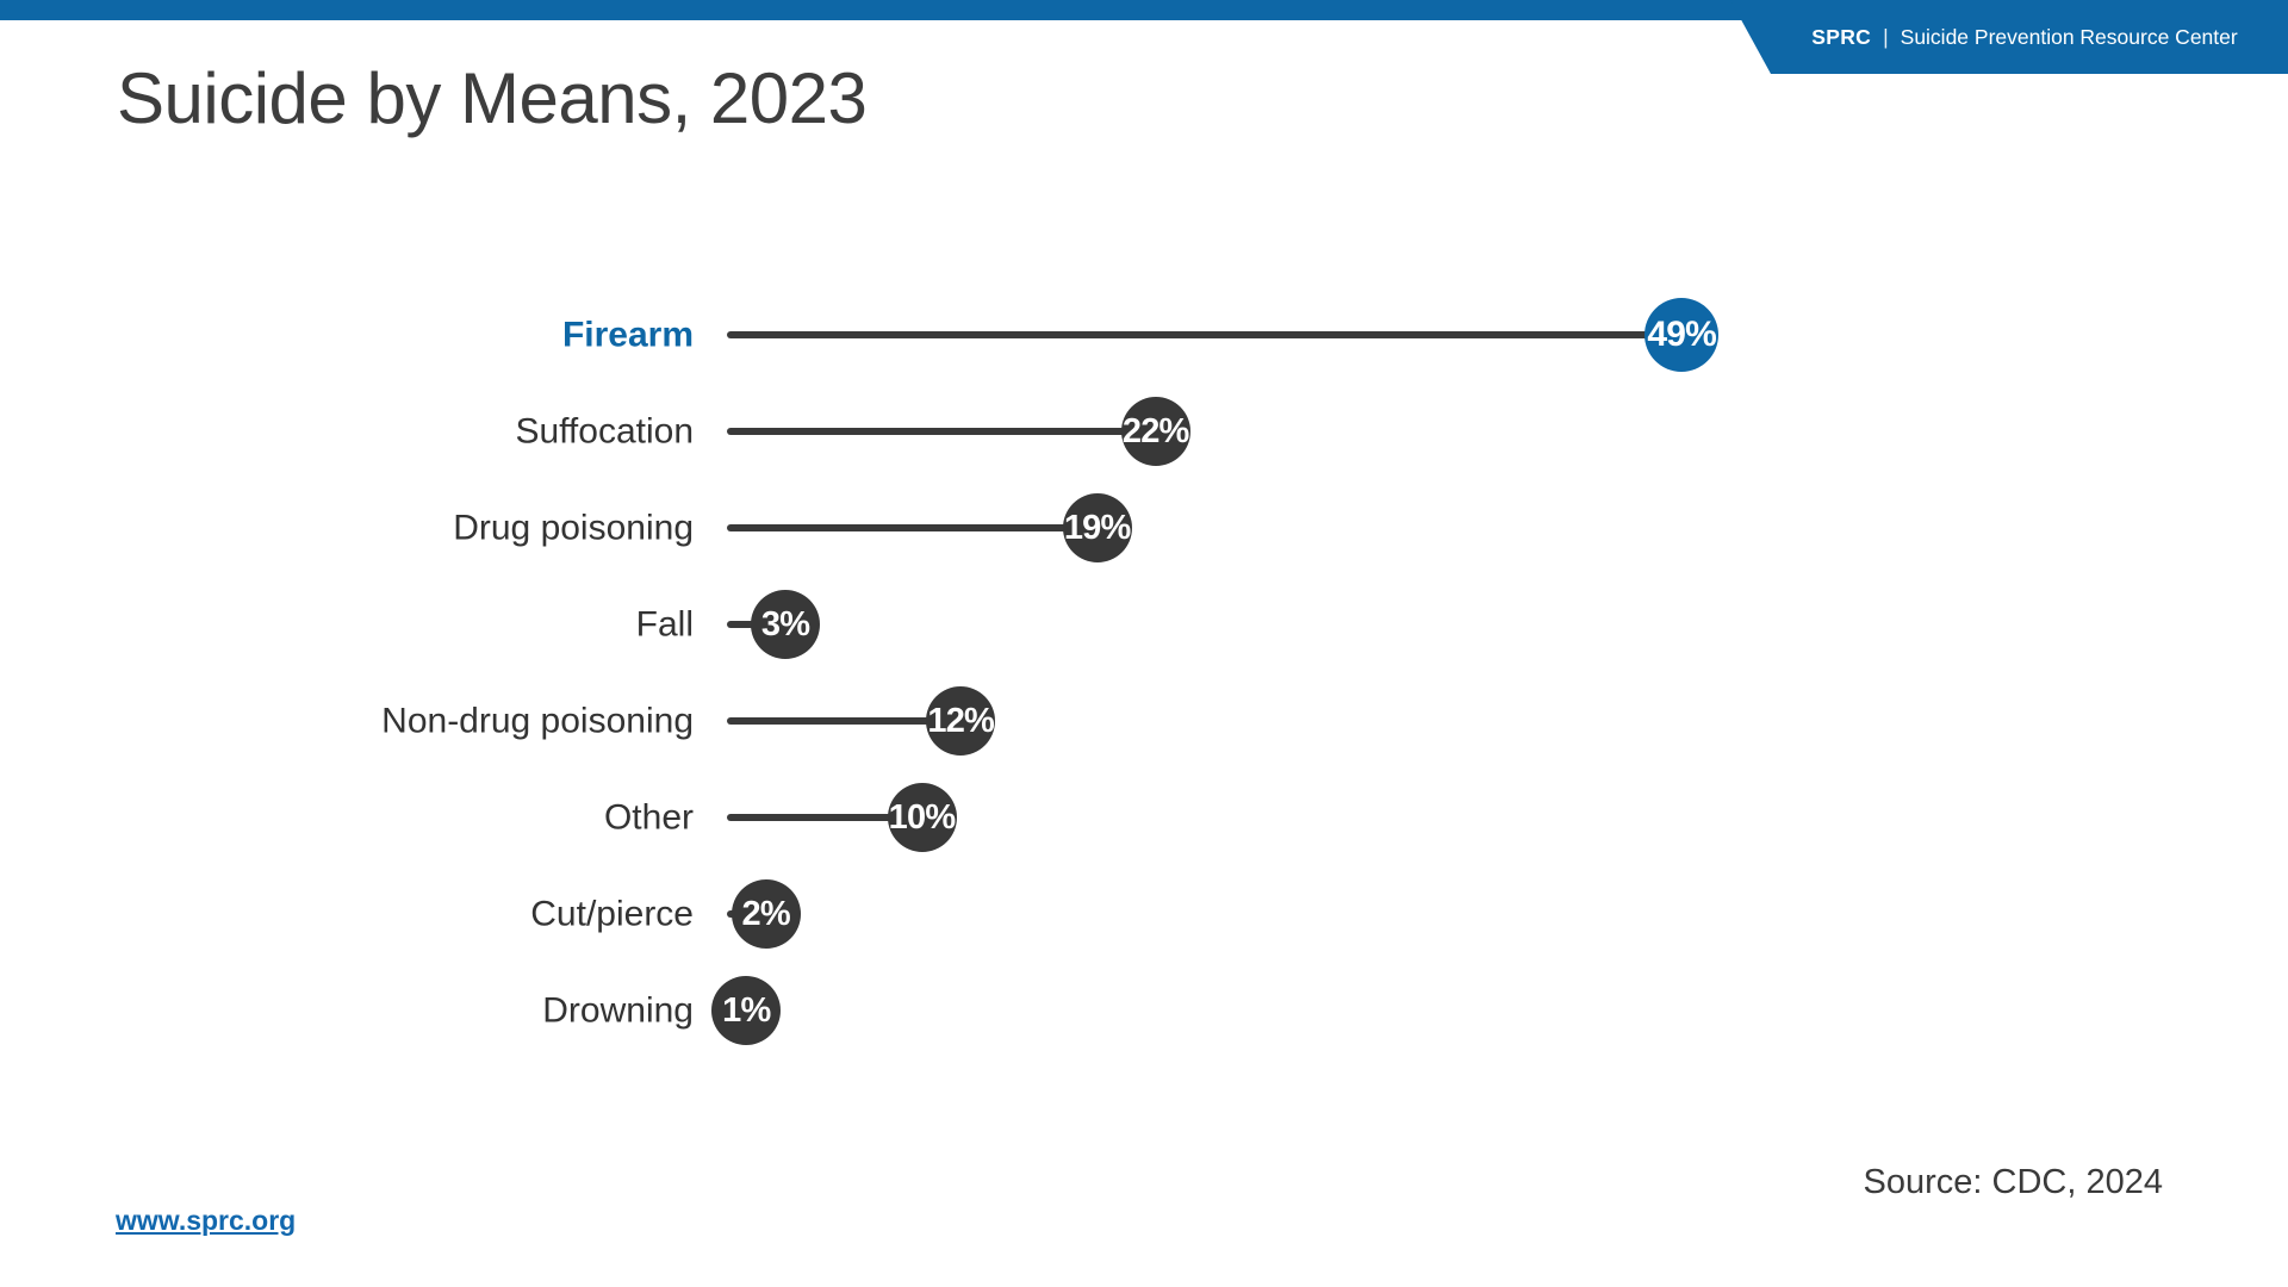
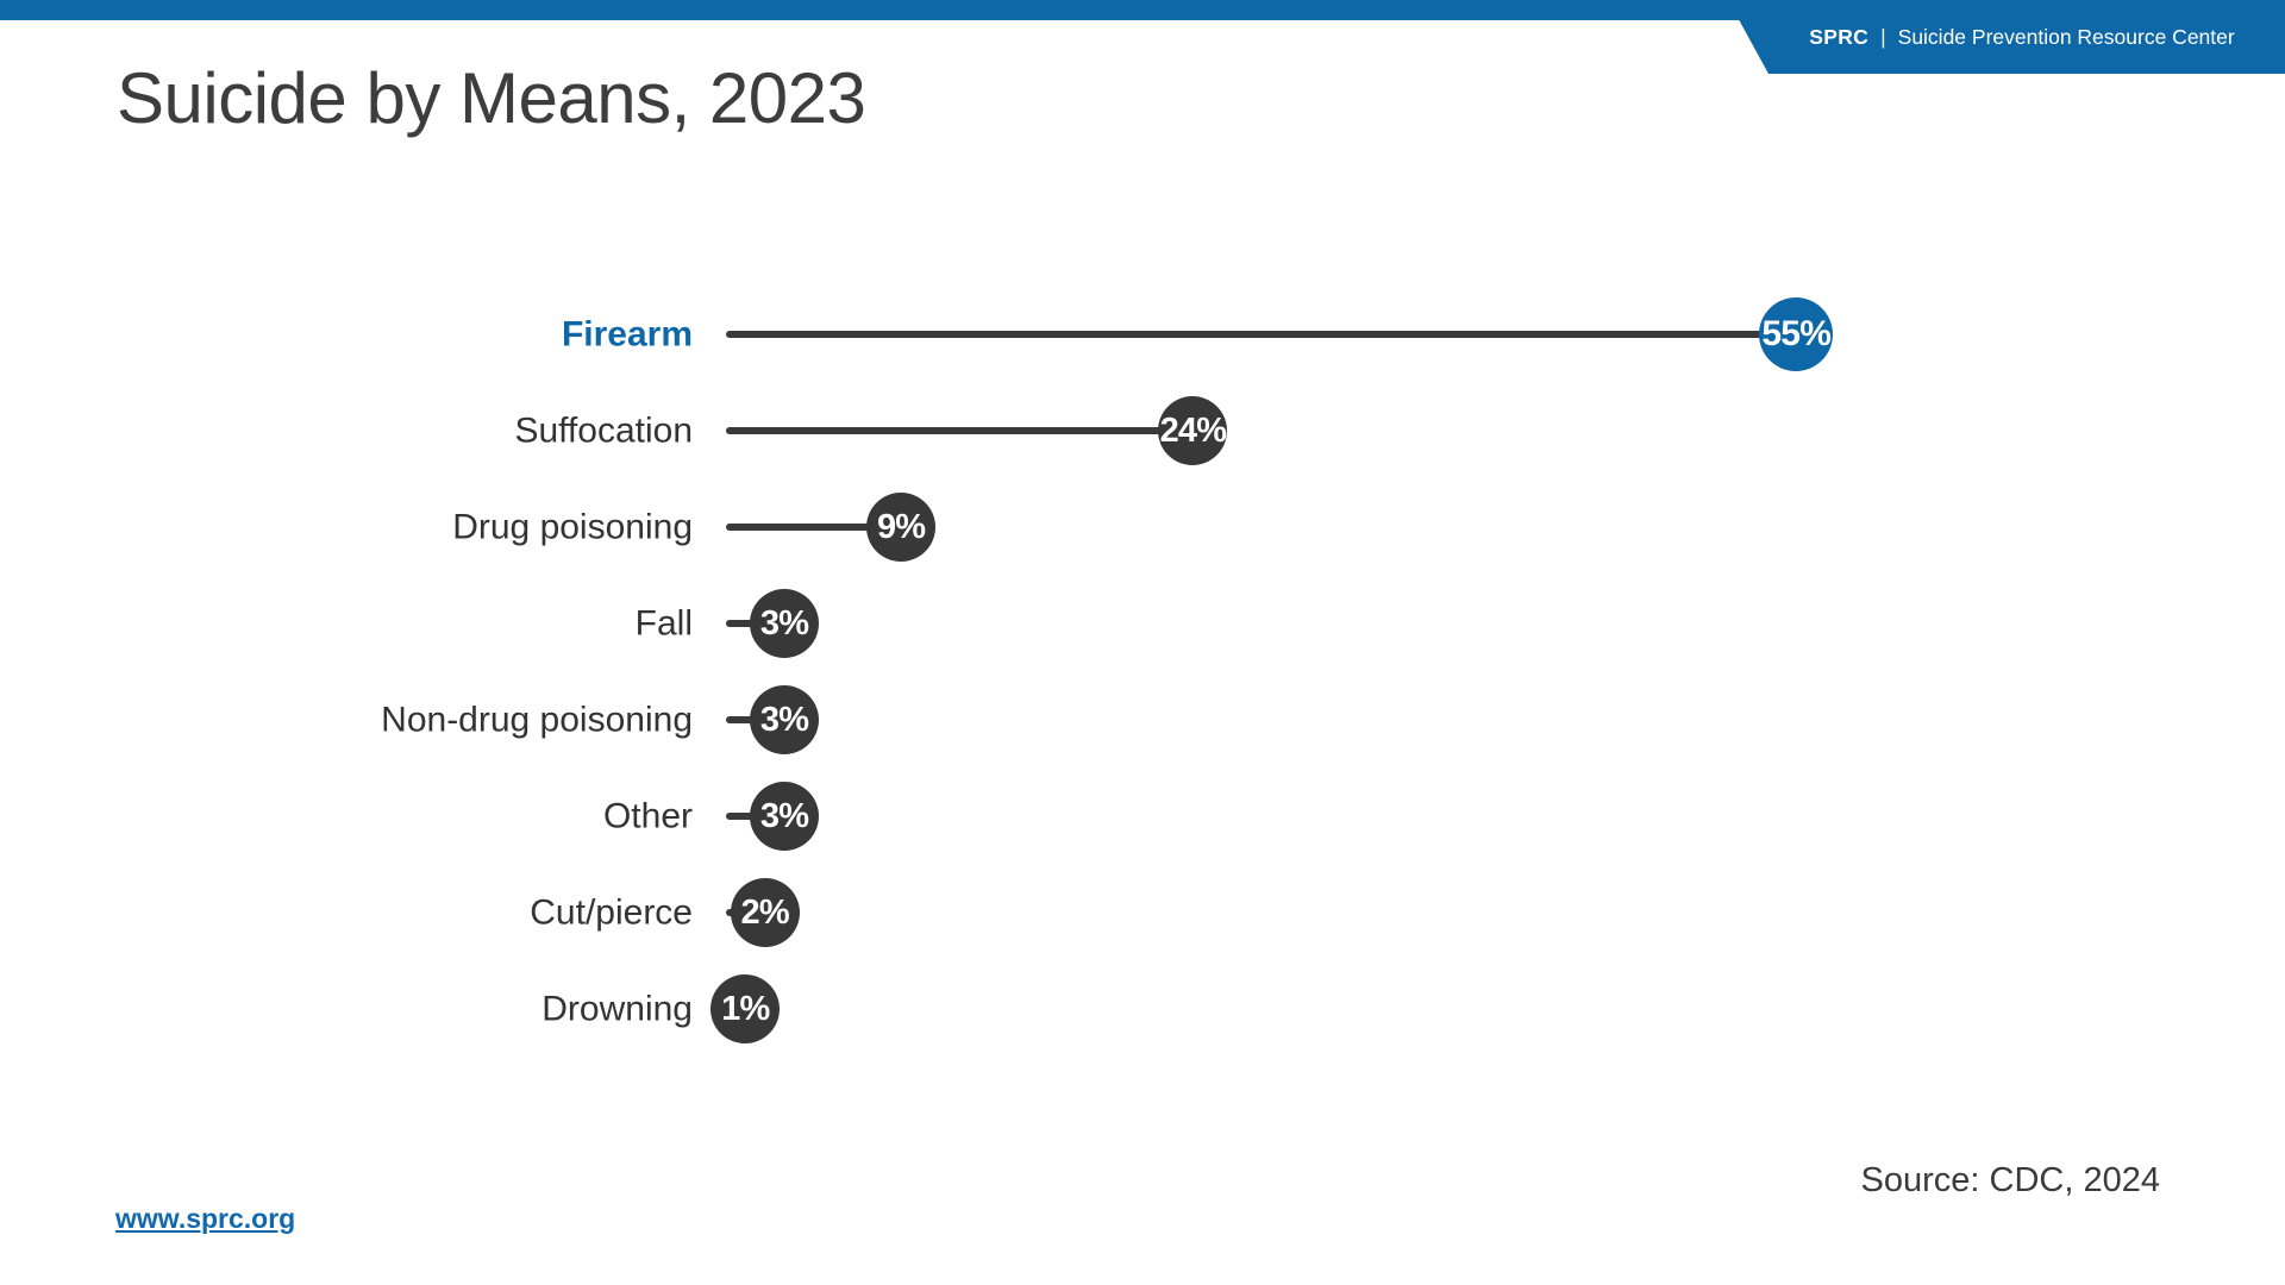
Firearm: 49% -> 55%
Suffocation: 22% -> 24%
Drug poisoning: 19% -> 9%
Non-drug poisoning: 12% -> 3%
Other: 10% -> 3%
